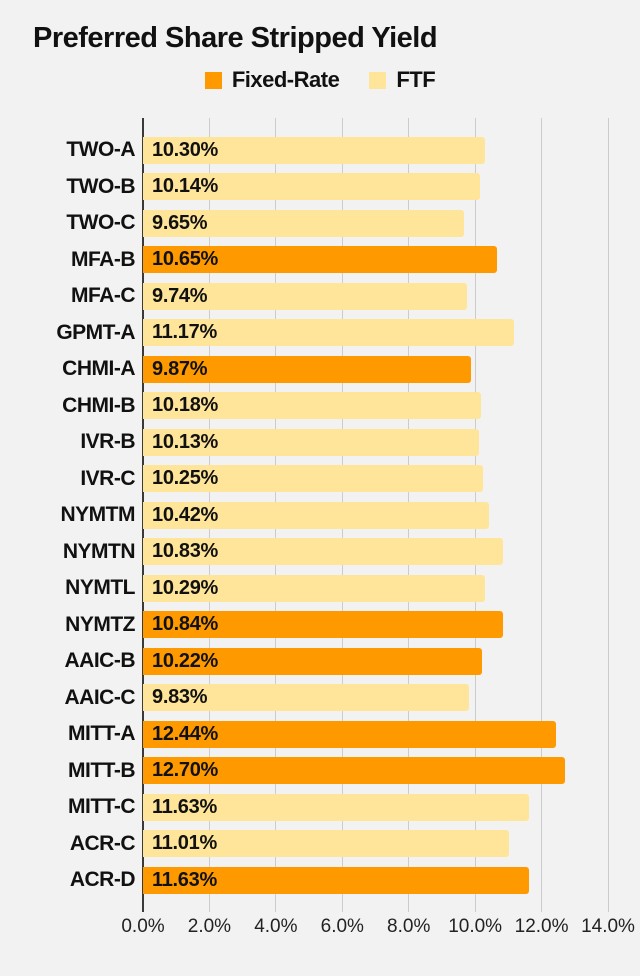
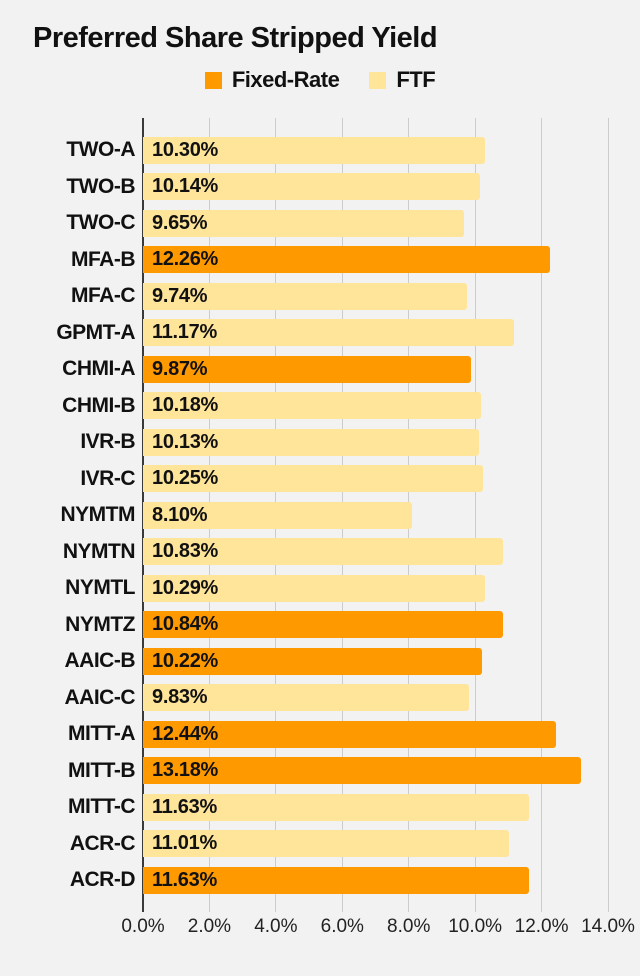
MFA-B: 10.65% -> 12.26%
NYMTM: 10.42% -> 8.10%
MITT-B: 12.70% -> 13.18%
